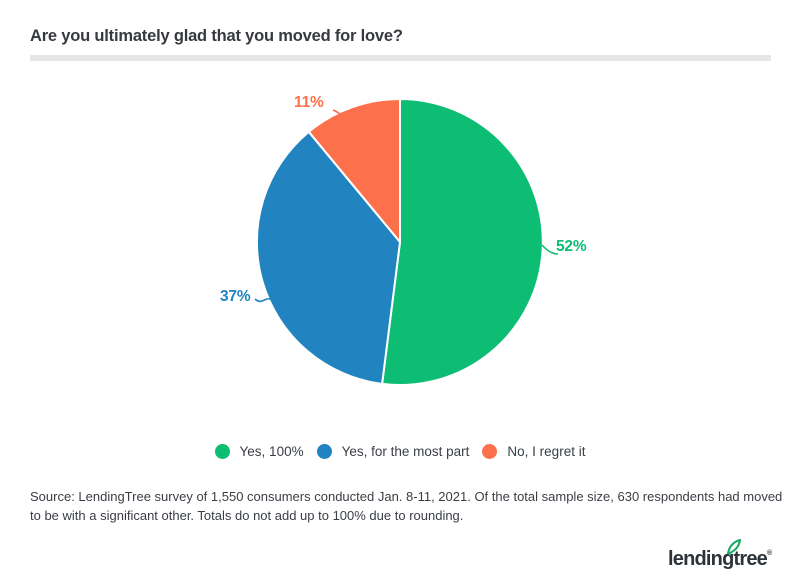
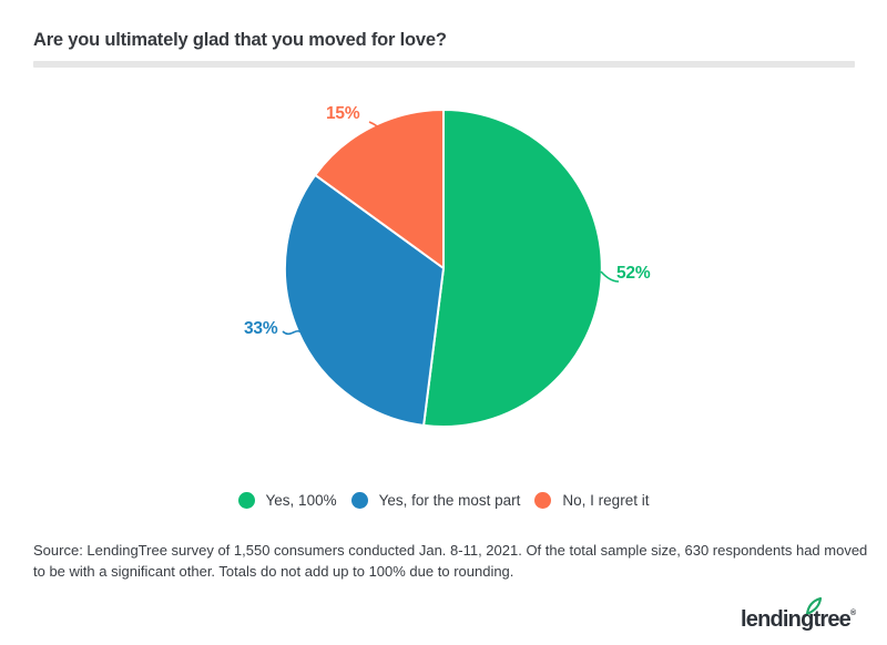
Yes, for the most part: 37% -> 33%
No, I regret it: 11% -> 15%
